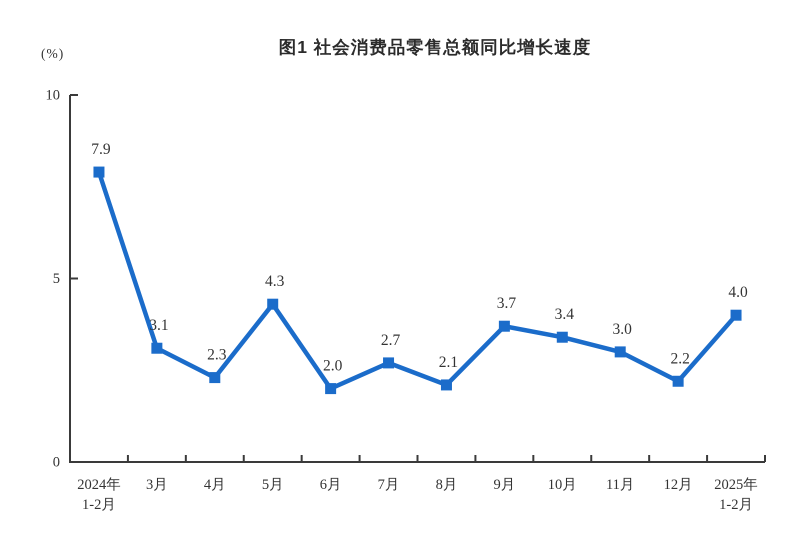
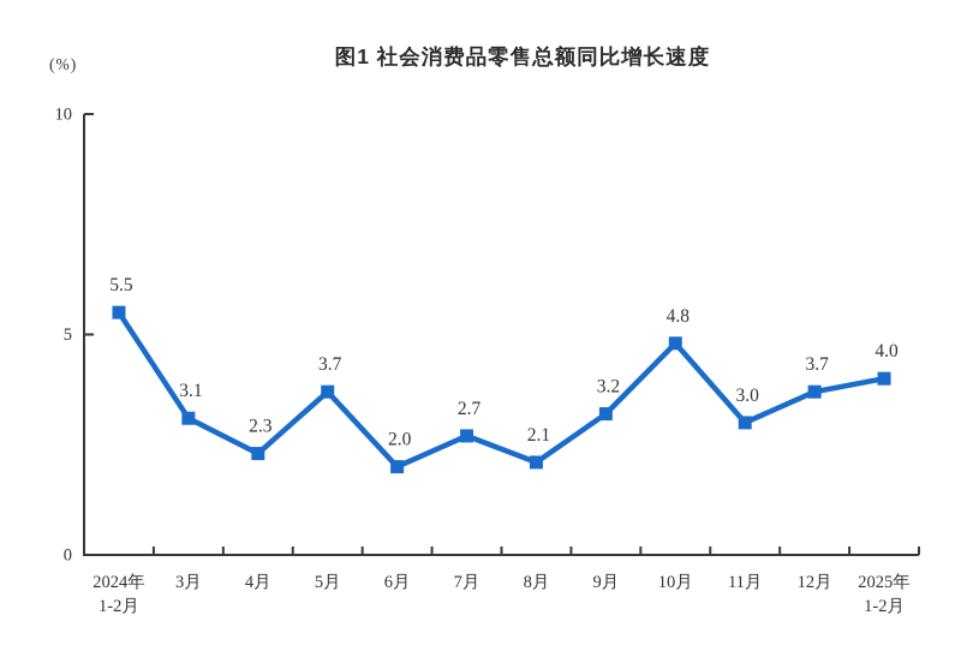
2024年 1-2月: 7.9 -> 5.5
5月: 4.3 -> 3.7
9月: 3.7 -> 3.2
10月: 3.4 -> 4.8
12月: 2.2 -> 3.7
